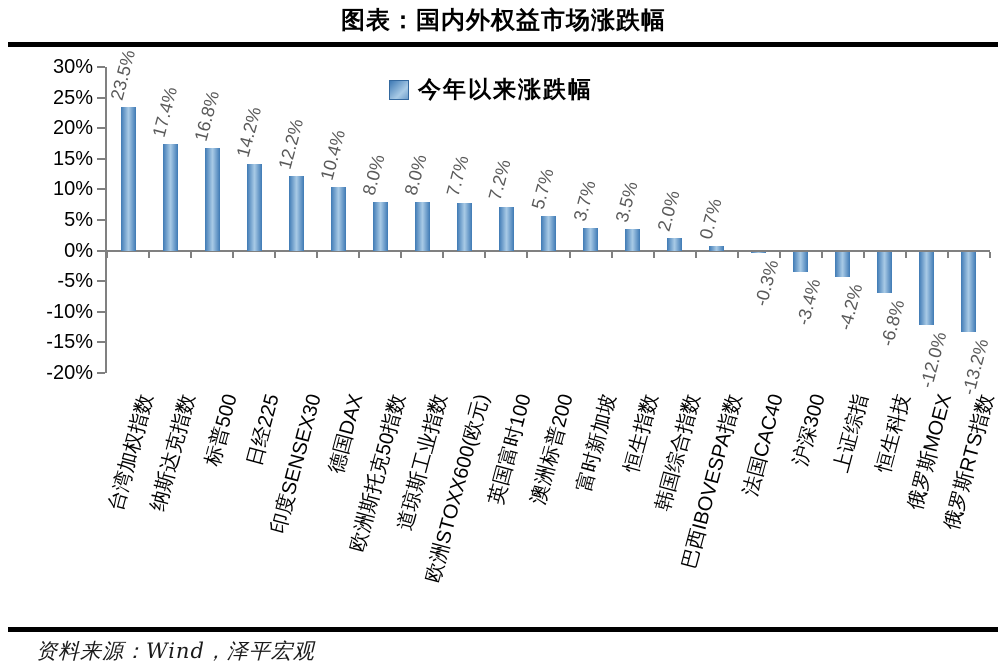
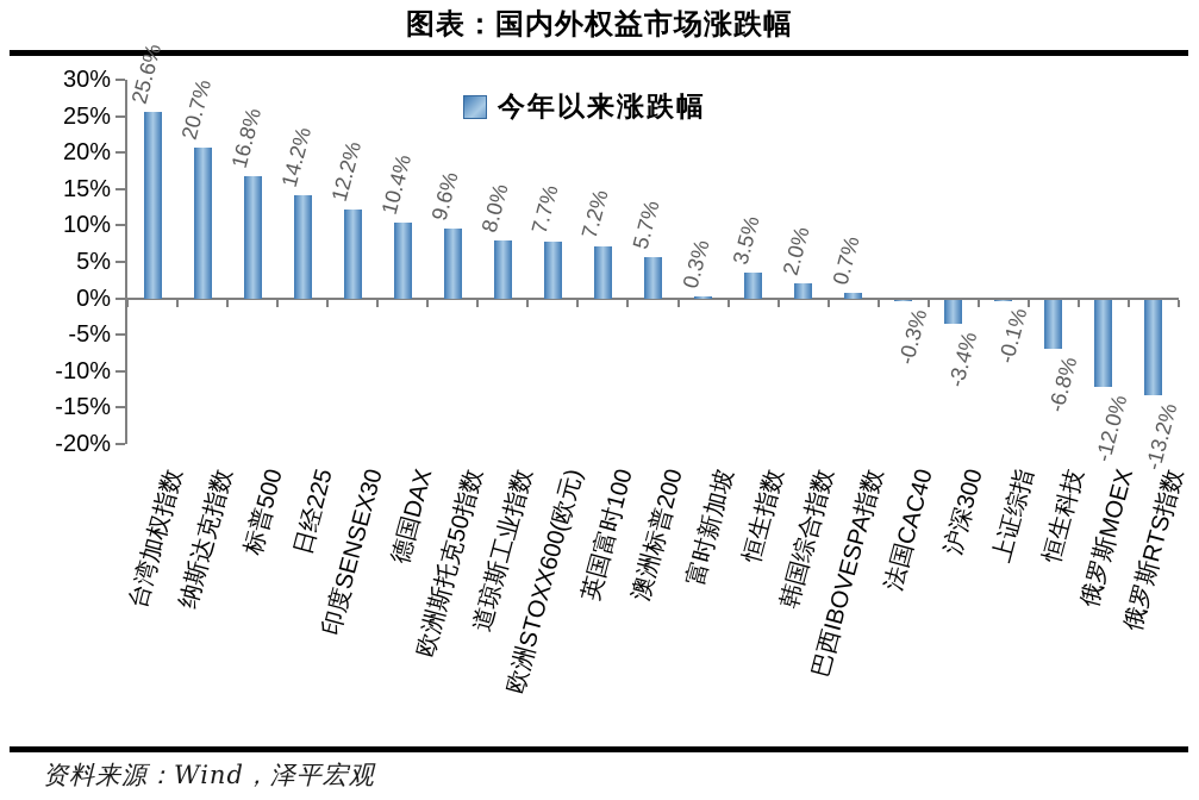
台湾加权指数: 23.5% -> 25.6%
纳斯达克指数: 17.4% -> 20.7%
欧洲斯托克50指数: 8.0% -> 9.6%
富时新加坡: 3.7% -> 0.3%
上证综指: -4.2% -> -0.1%
